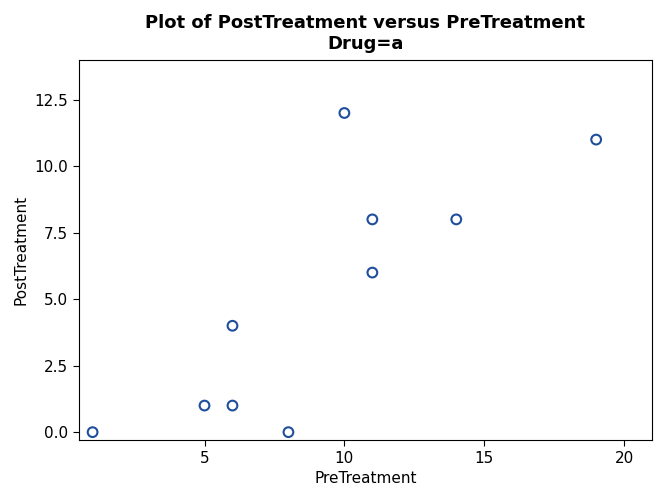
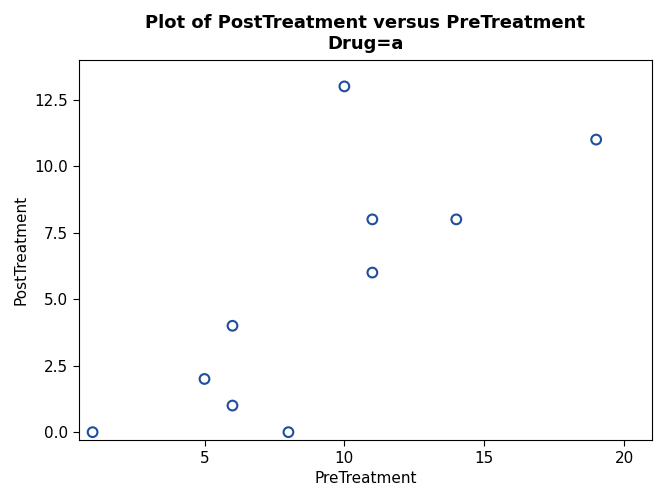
5: 1 -> 2
10: 12 -> 13
